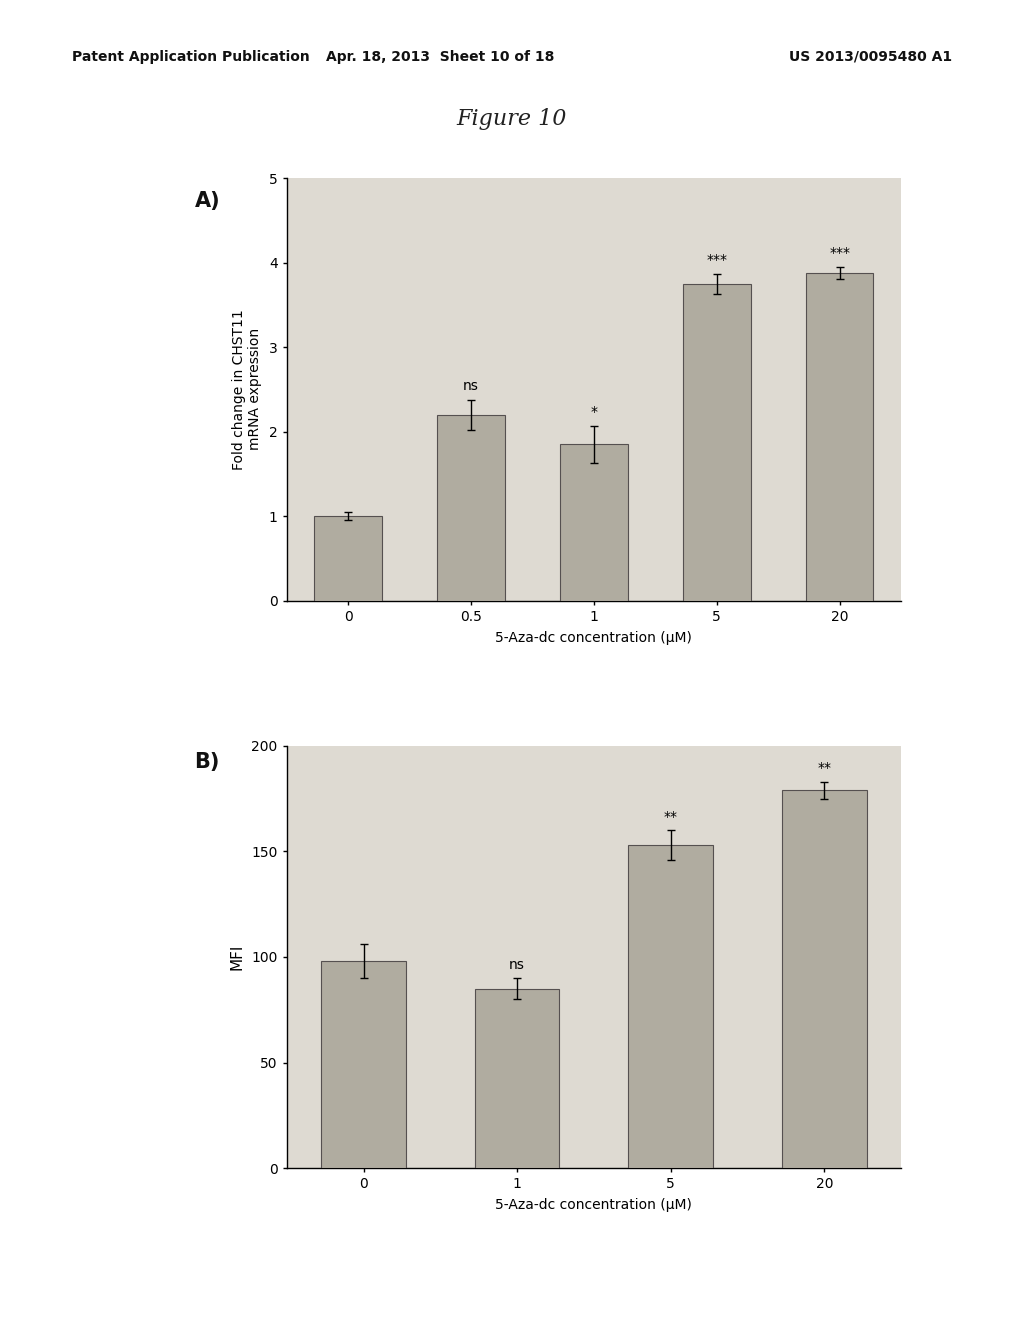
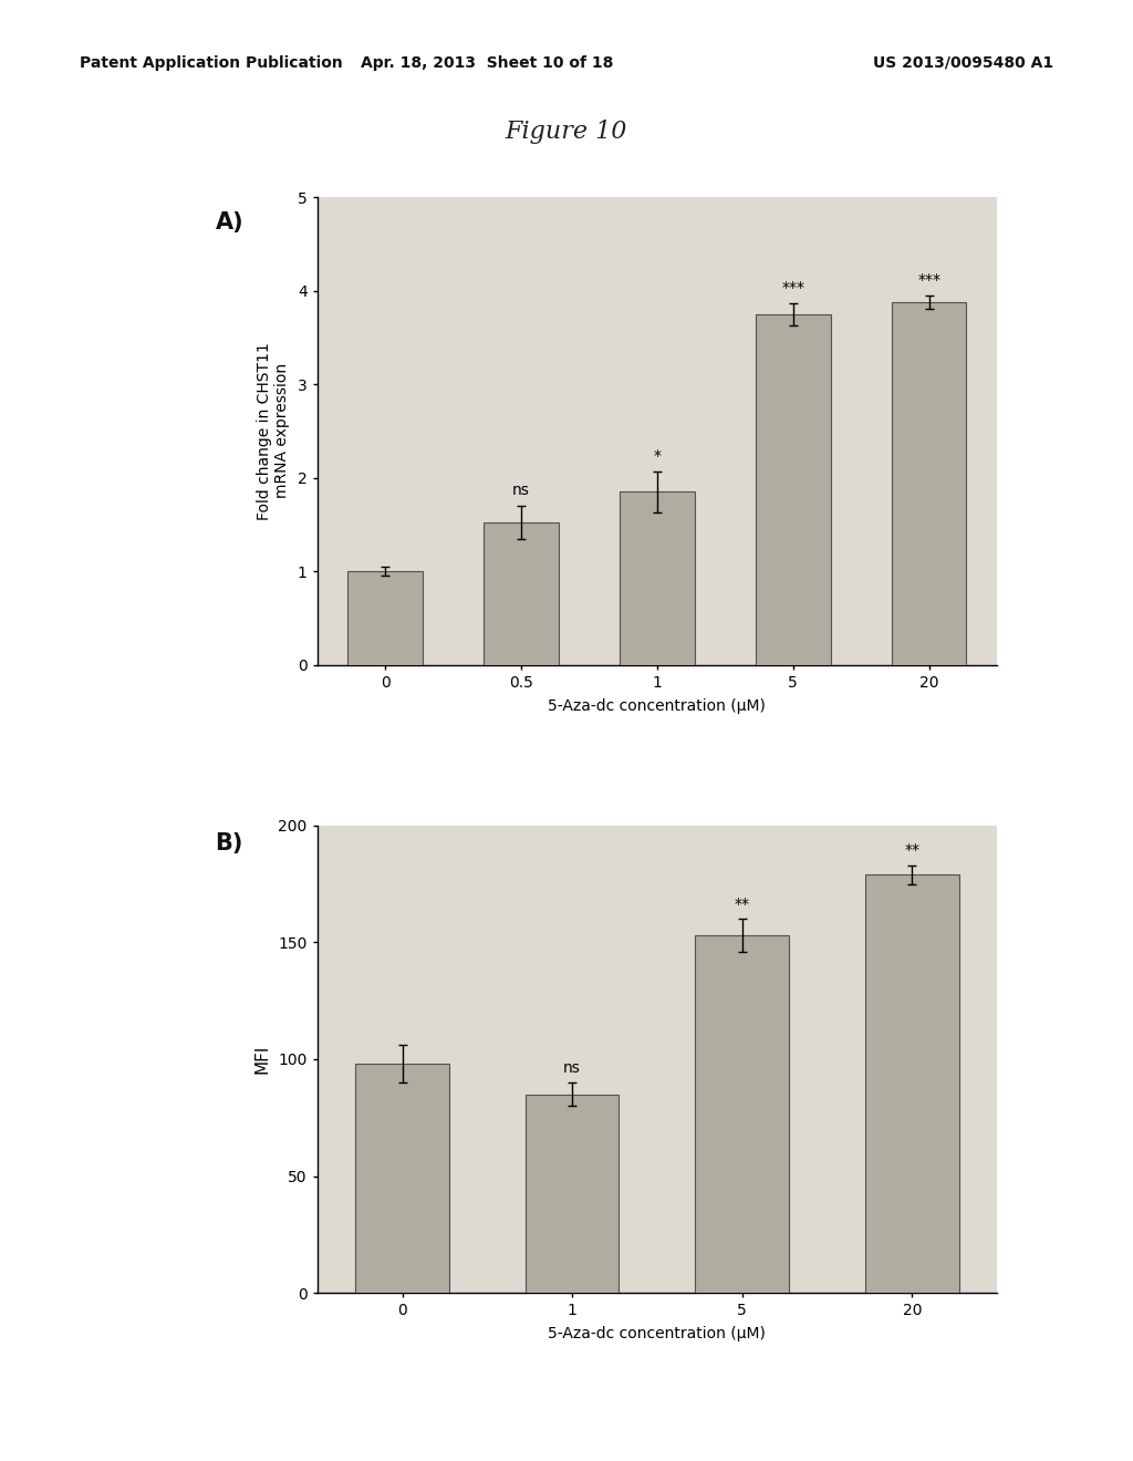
0.5: 2.20 -> 1.52
